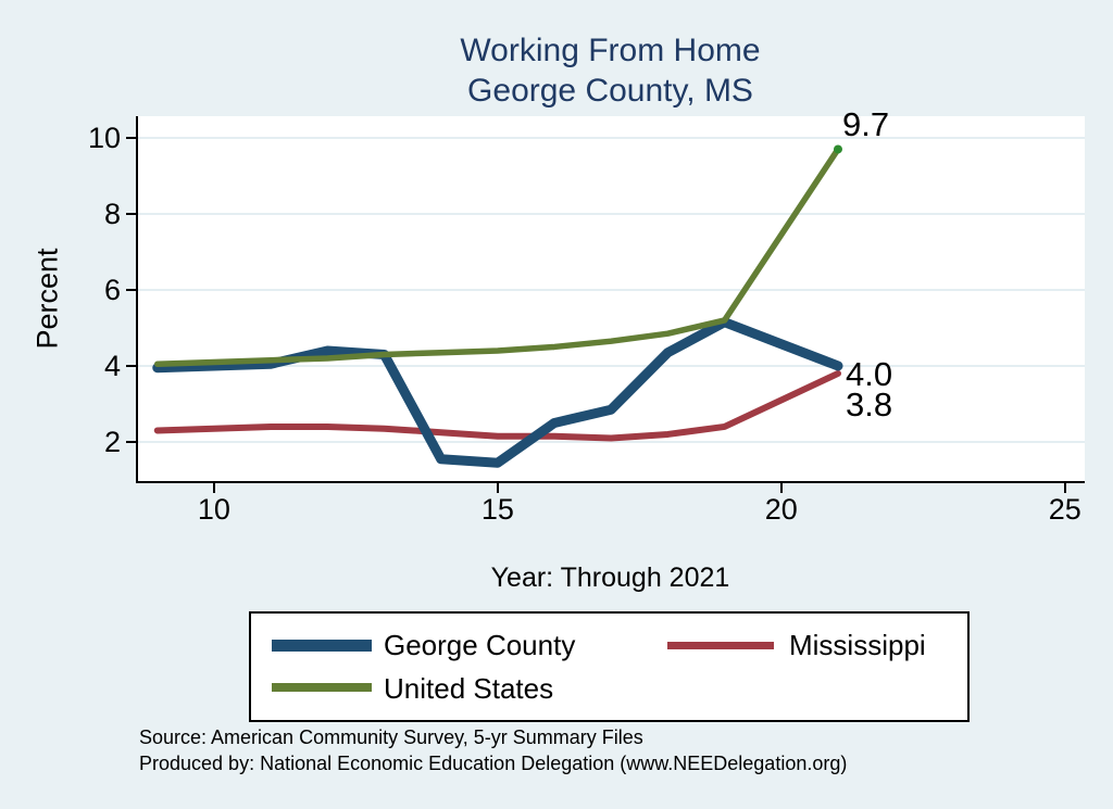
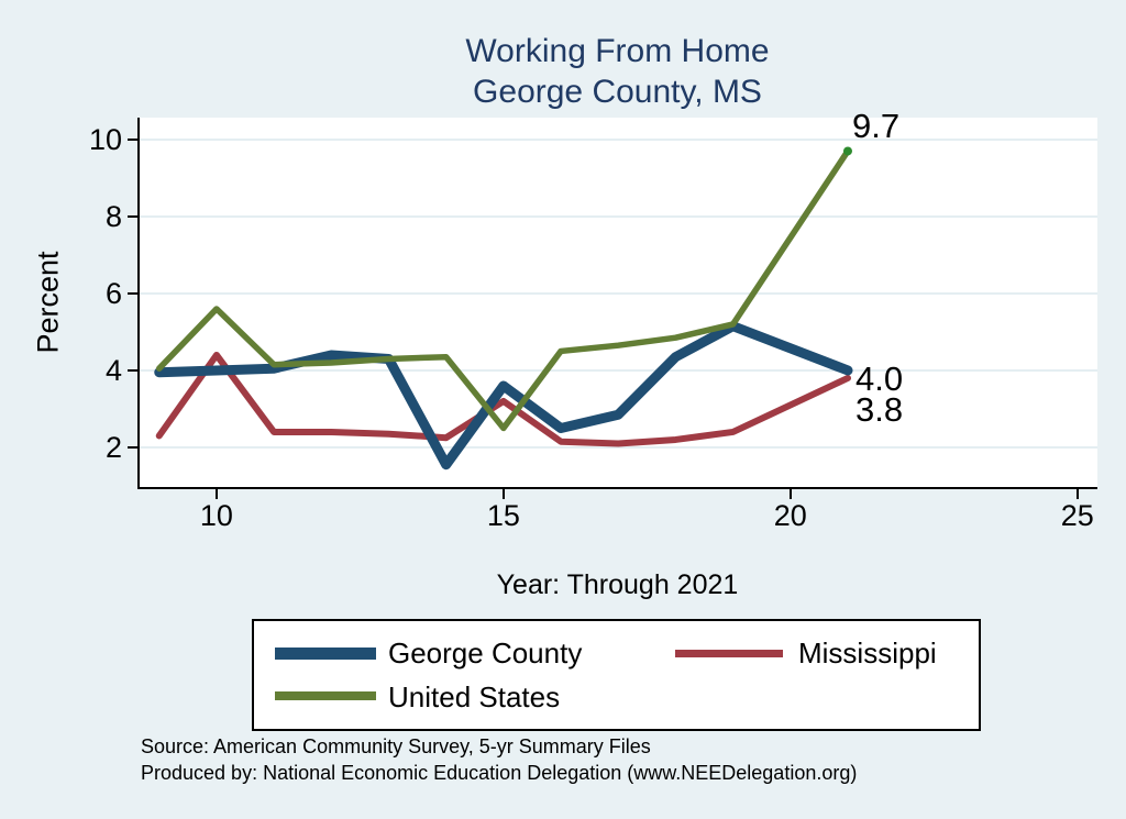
Mississippi/10: 2.4 -> 4.4
United States/10: 4.1 -> 5.6
George County/15: 1.4 -> 3.6
Mississippi/15: 2.1 -> 3.2
United States/15: 4.4 -> 2.5
